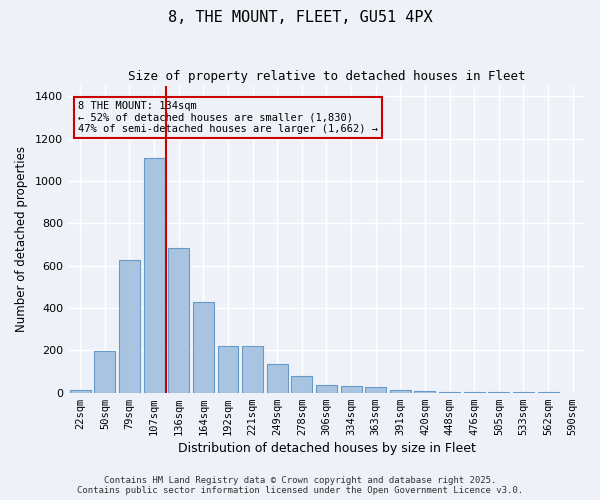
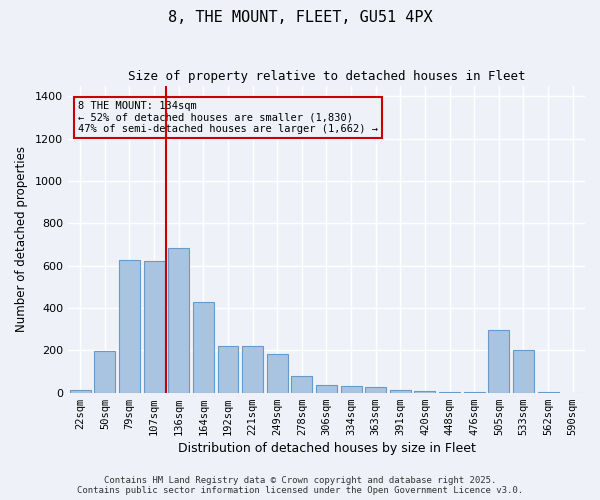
107sqm: 1110 -> 620
249sqm: 135 -> 185
505sqm: 2 -> 295
533sqm: 1 -> 200
